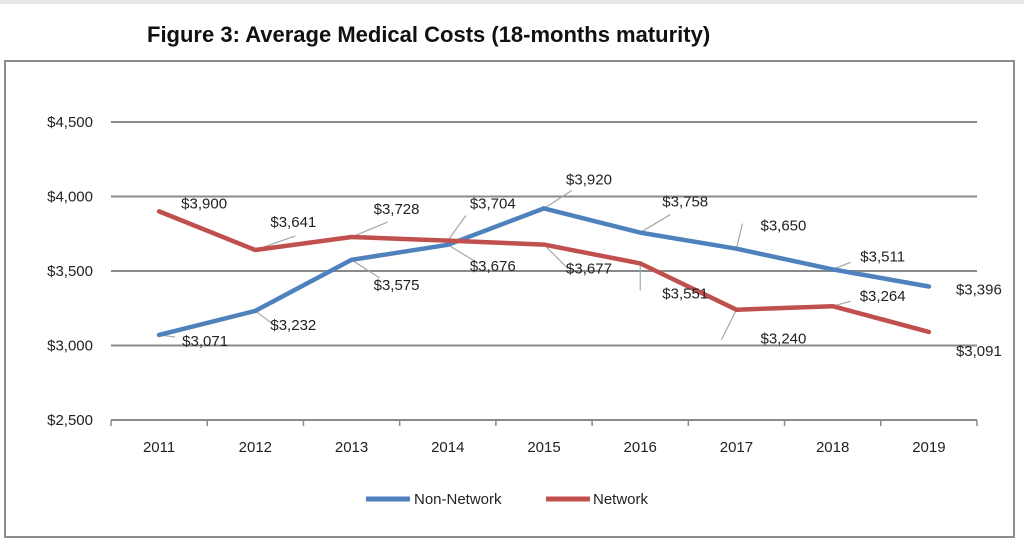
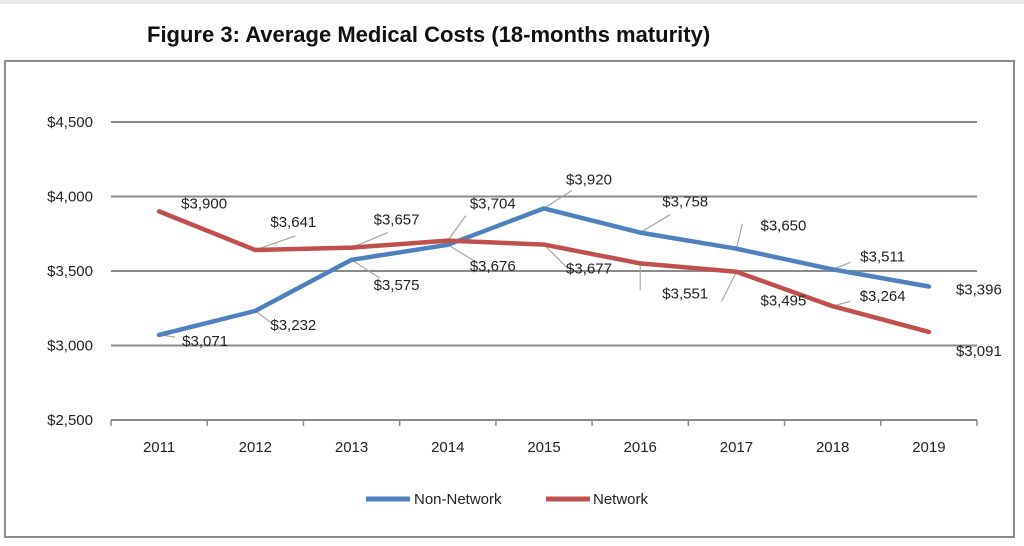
Network/2013: $3,728 -> $3,657
Network/2017: $3,240 -> $3,495
